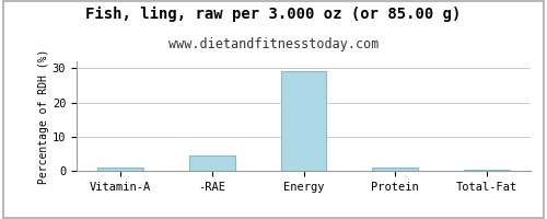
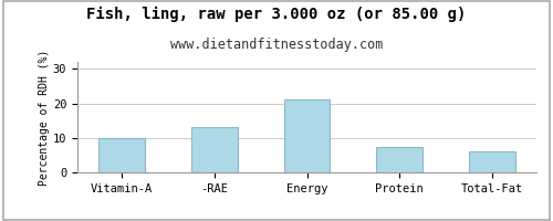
Vitamin-A: 1.0 -> 10.0
-RAE: 4.5 -> 13.0
Energy: 29.0 -> 21.0
Protein: 1.0 -> 7.5
Total-Fat: 0.2 -> 6.0
